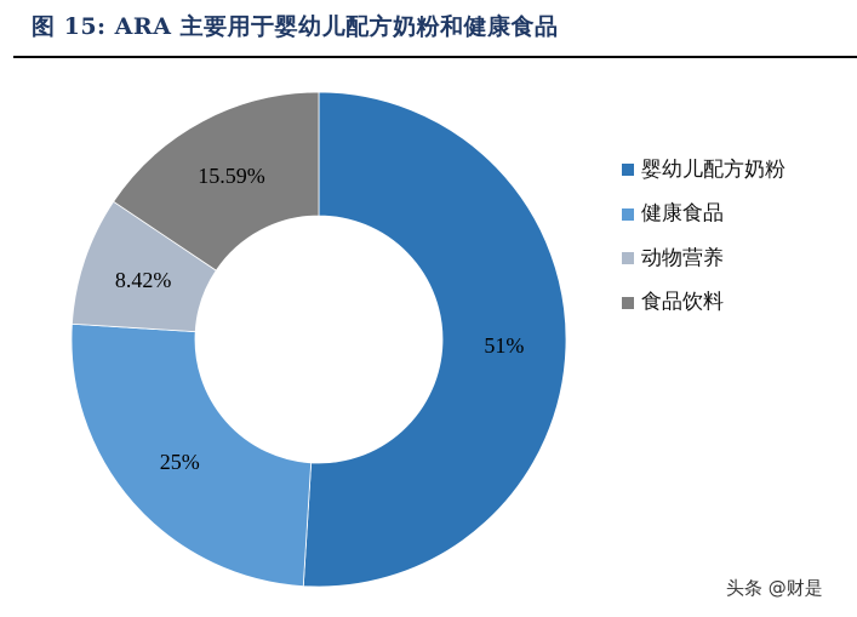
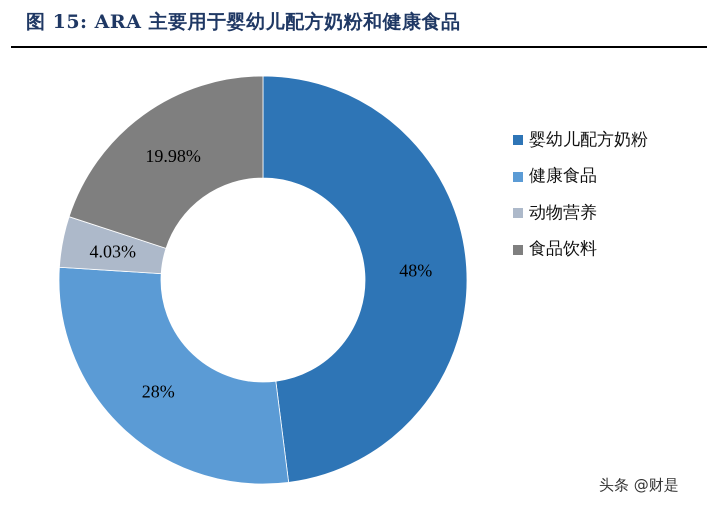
婴幼儿配方奶粉: 51% -> 48%
健康食品: 25% -> 28%
动物营养: 8.42% -> 4.03%
食品饮料: 15.59% -> 19.98%
